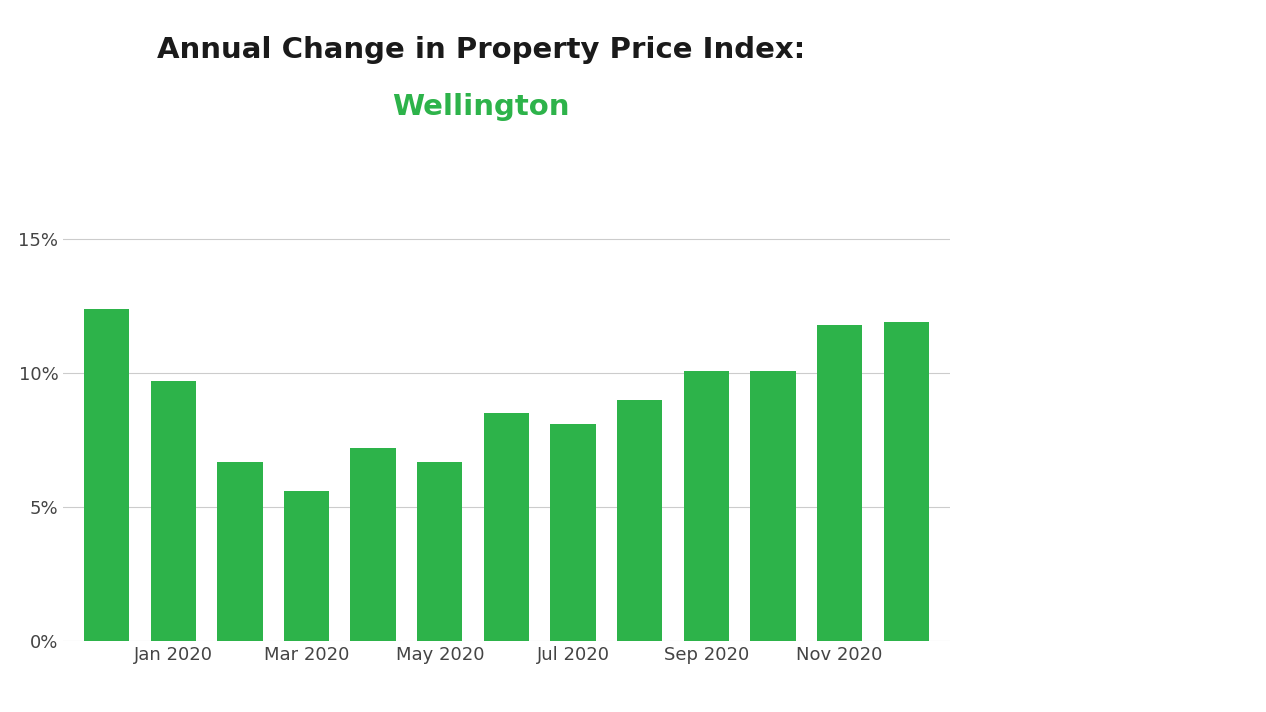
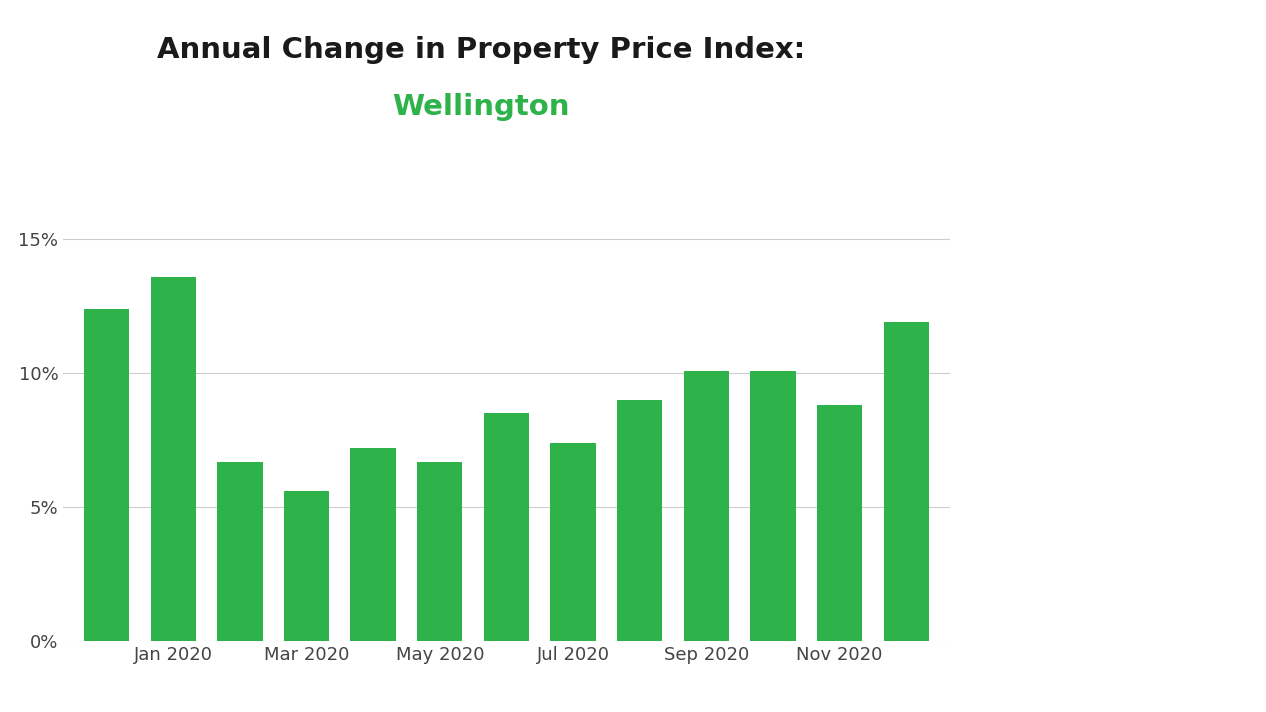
Jan 2020: 9.7% -> 13.6%
Jul 2020: 8.1% -> 7.4%
Nov 2020: 11.8% -> 8.8%
